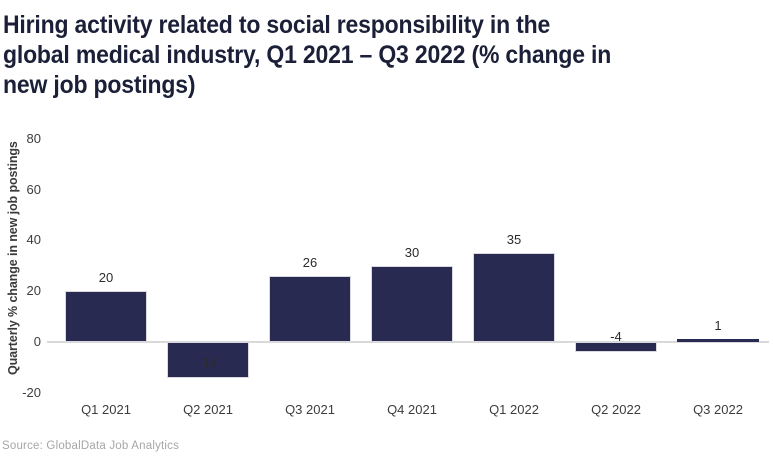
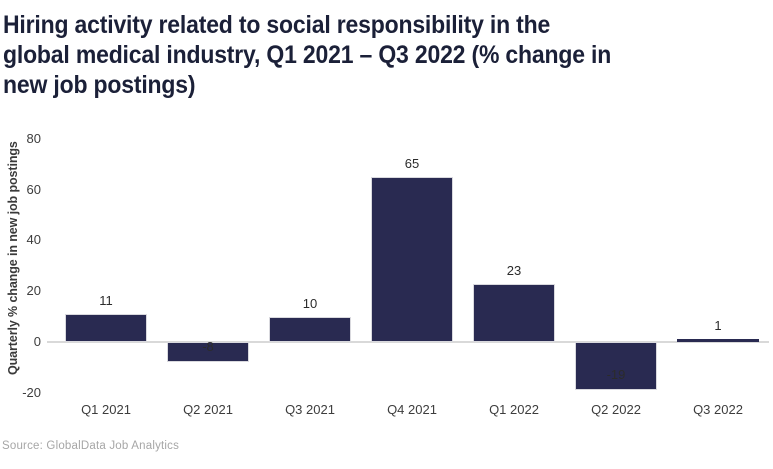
Q1 2021: 20 -> 11
Q2 2021: -14 -> -8
Q3 2021: 26 -> 10
Q4 2021: 30 -> 65
Q1 2022: 35 -> 23
Q2 2022: -4 -> -19
